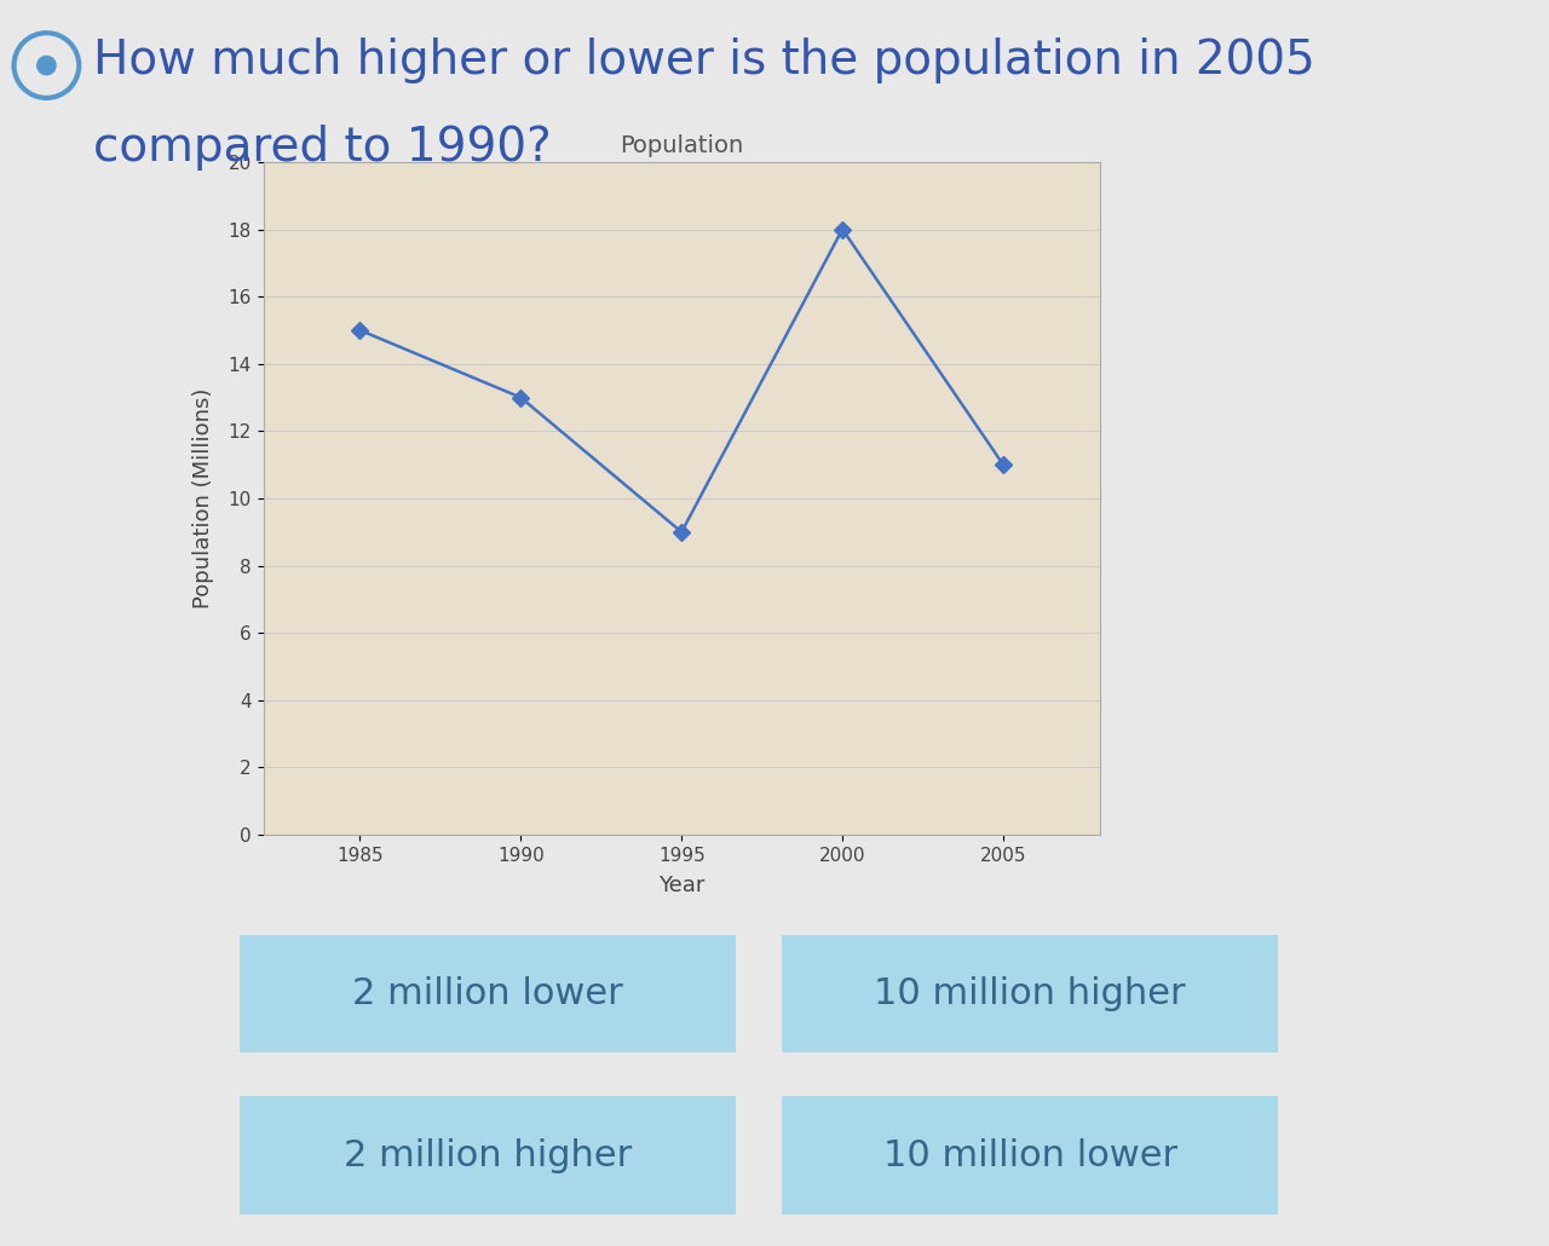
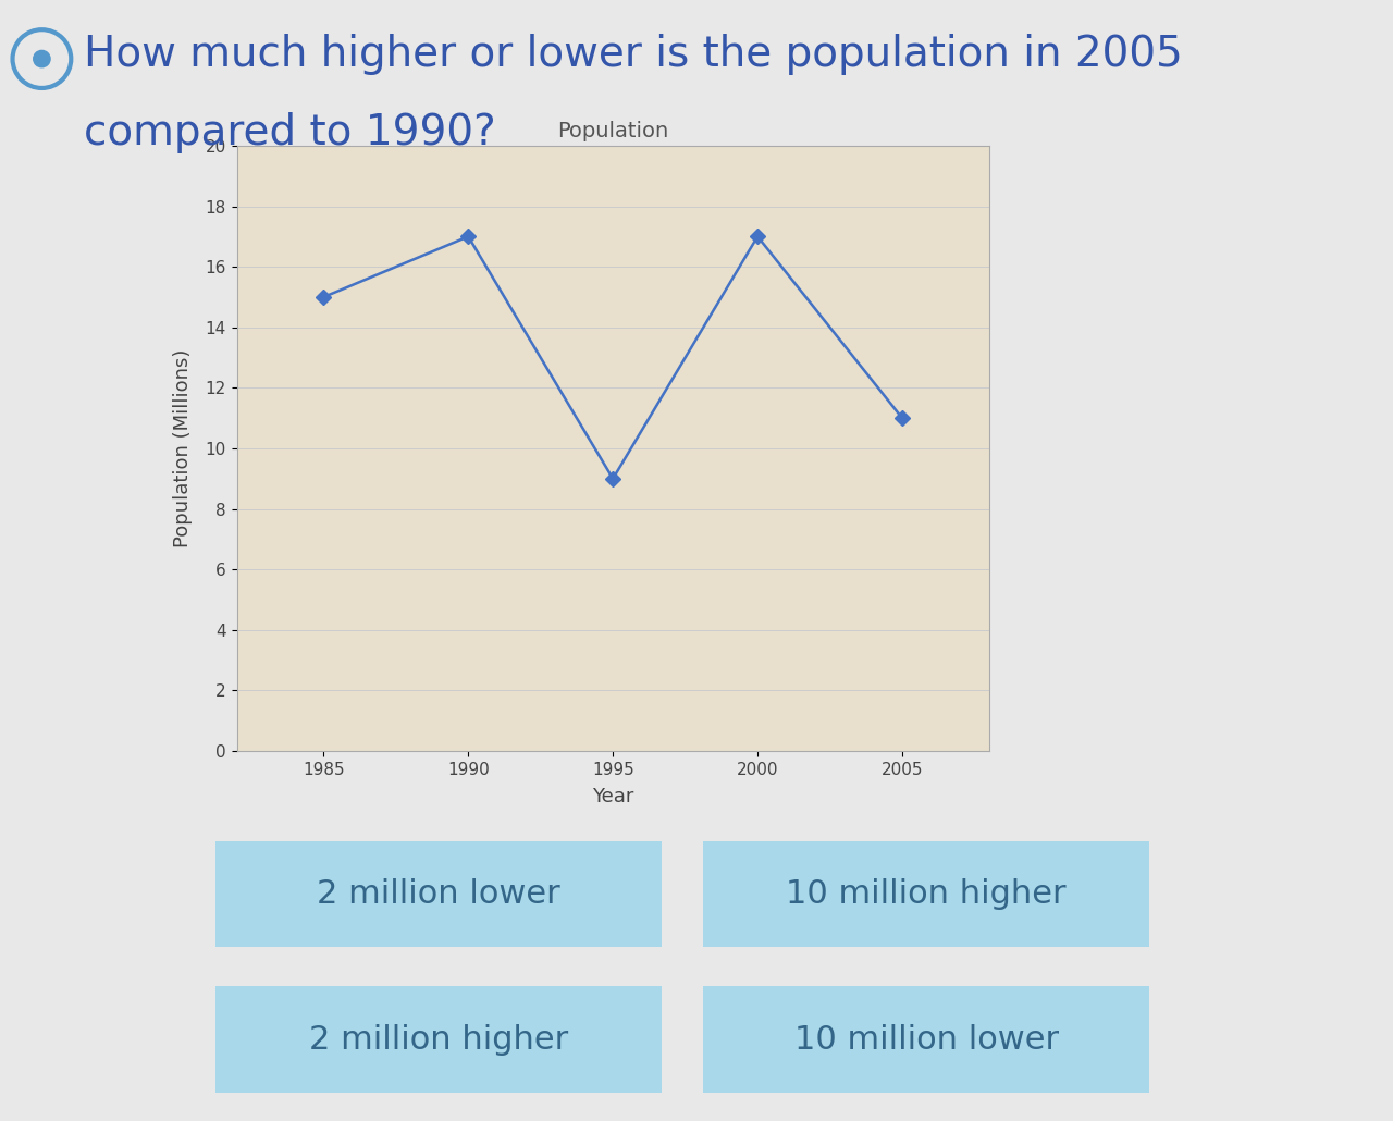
1990: 13 -> 17
2000: 18 -> 17
